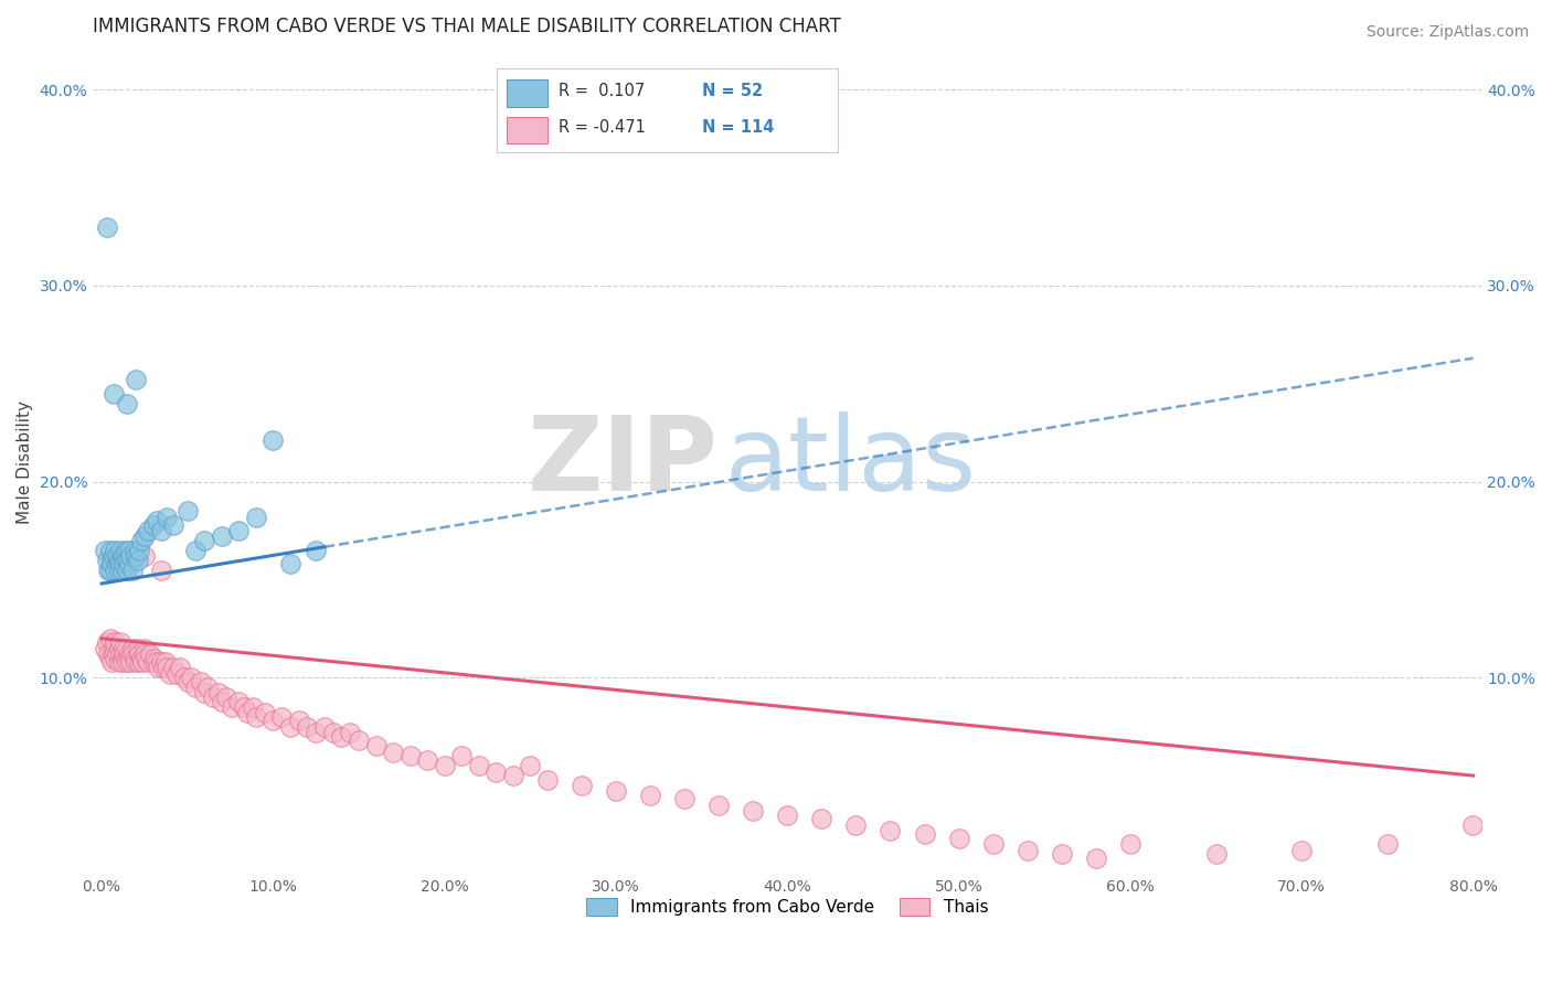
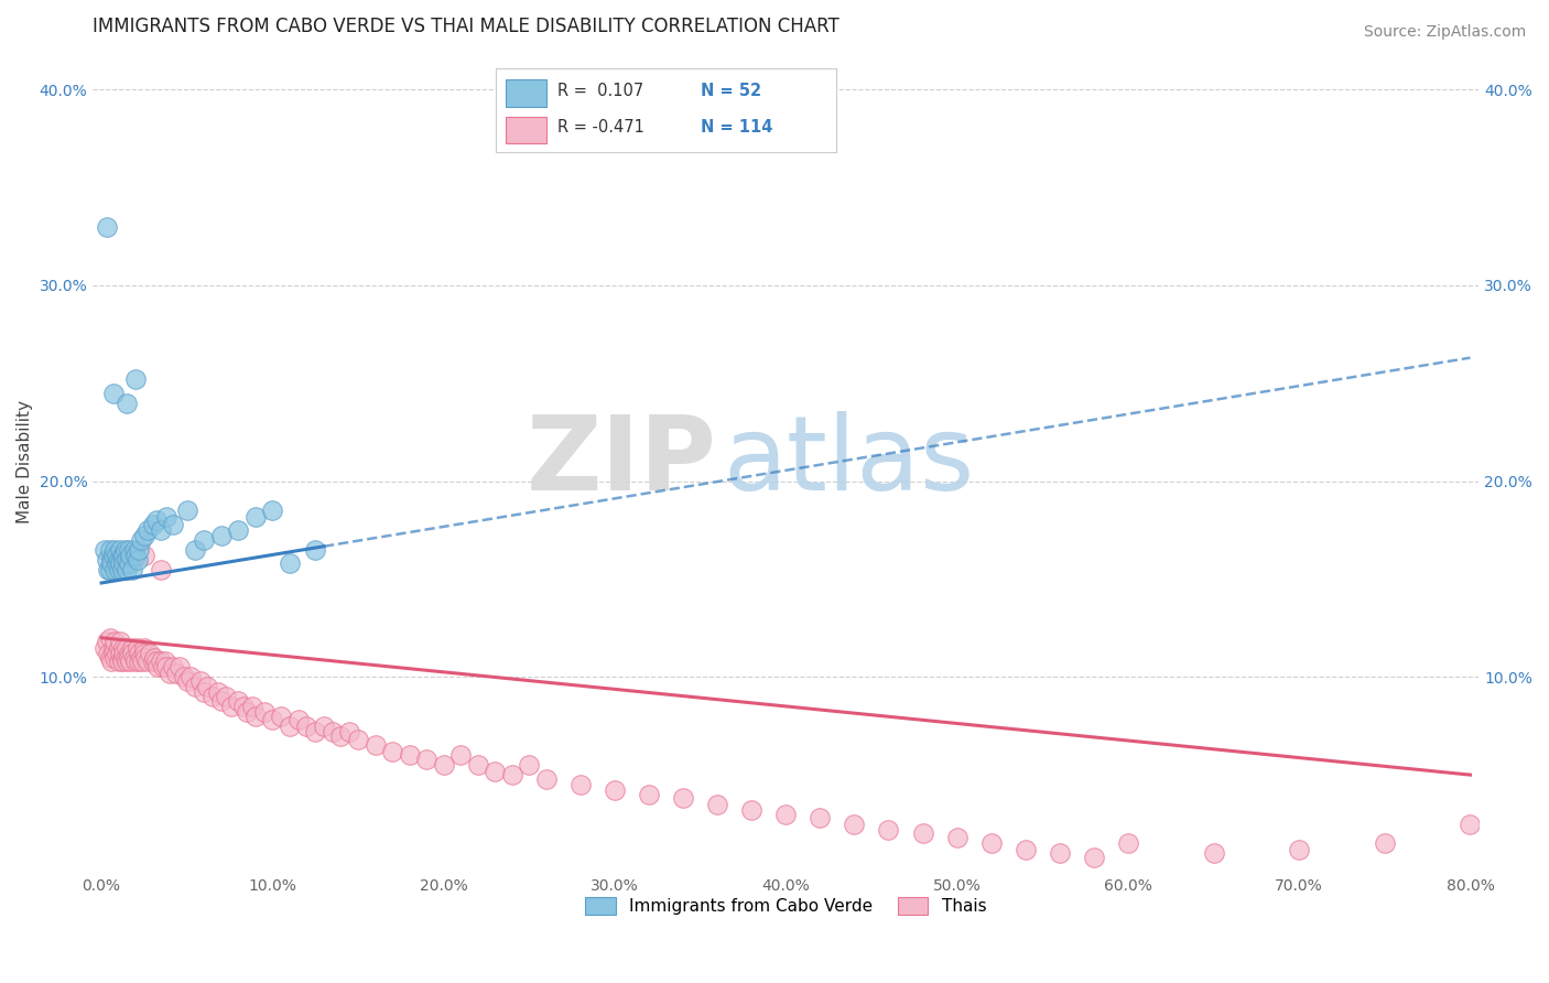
Immigrants from Cabo Verde/10.0%: 22.1% -> 18.5%
